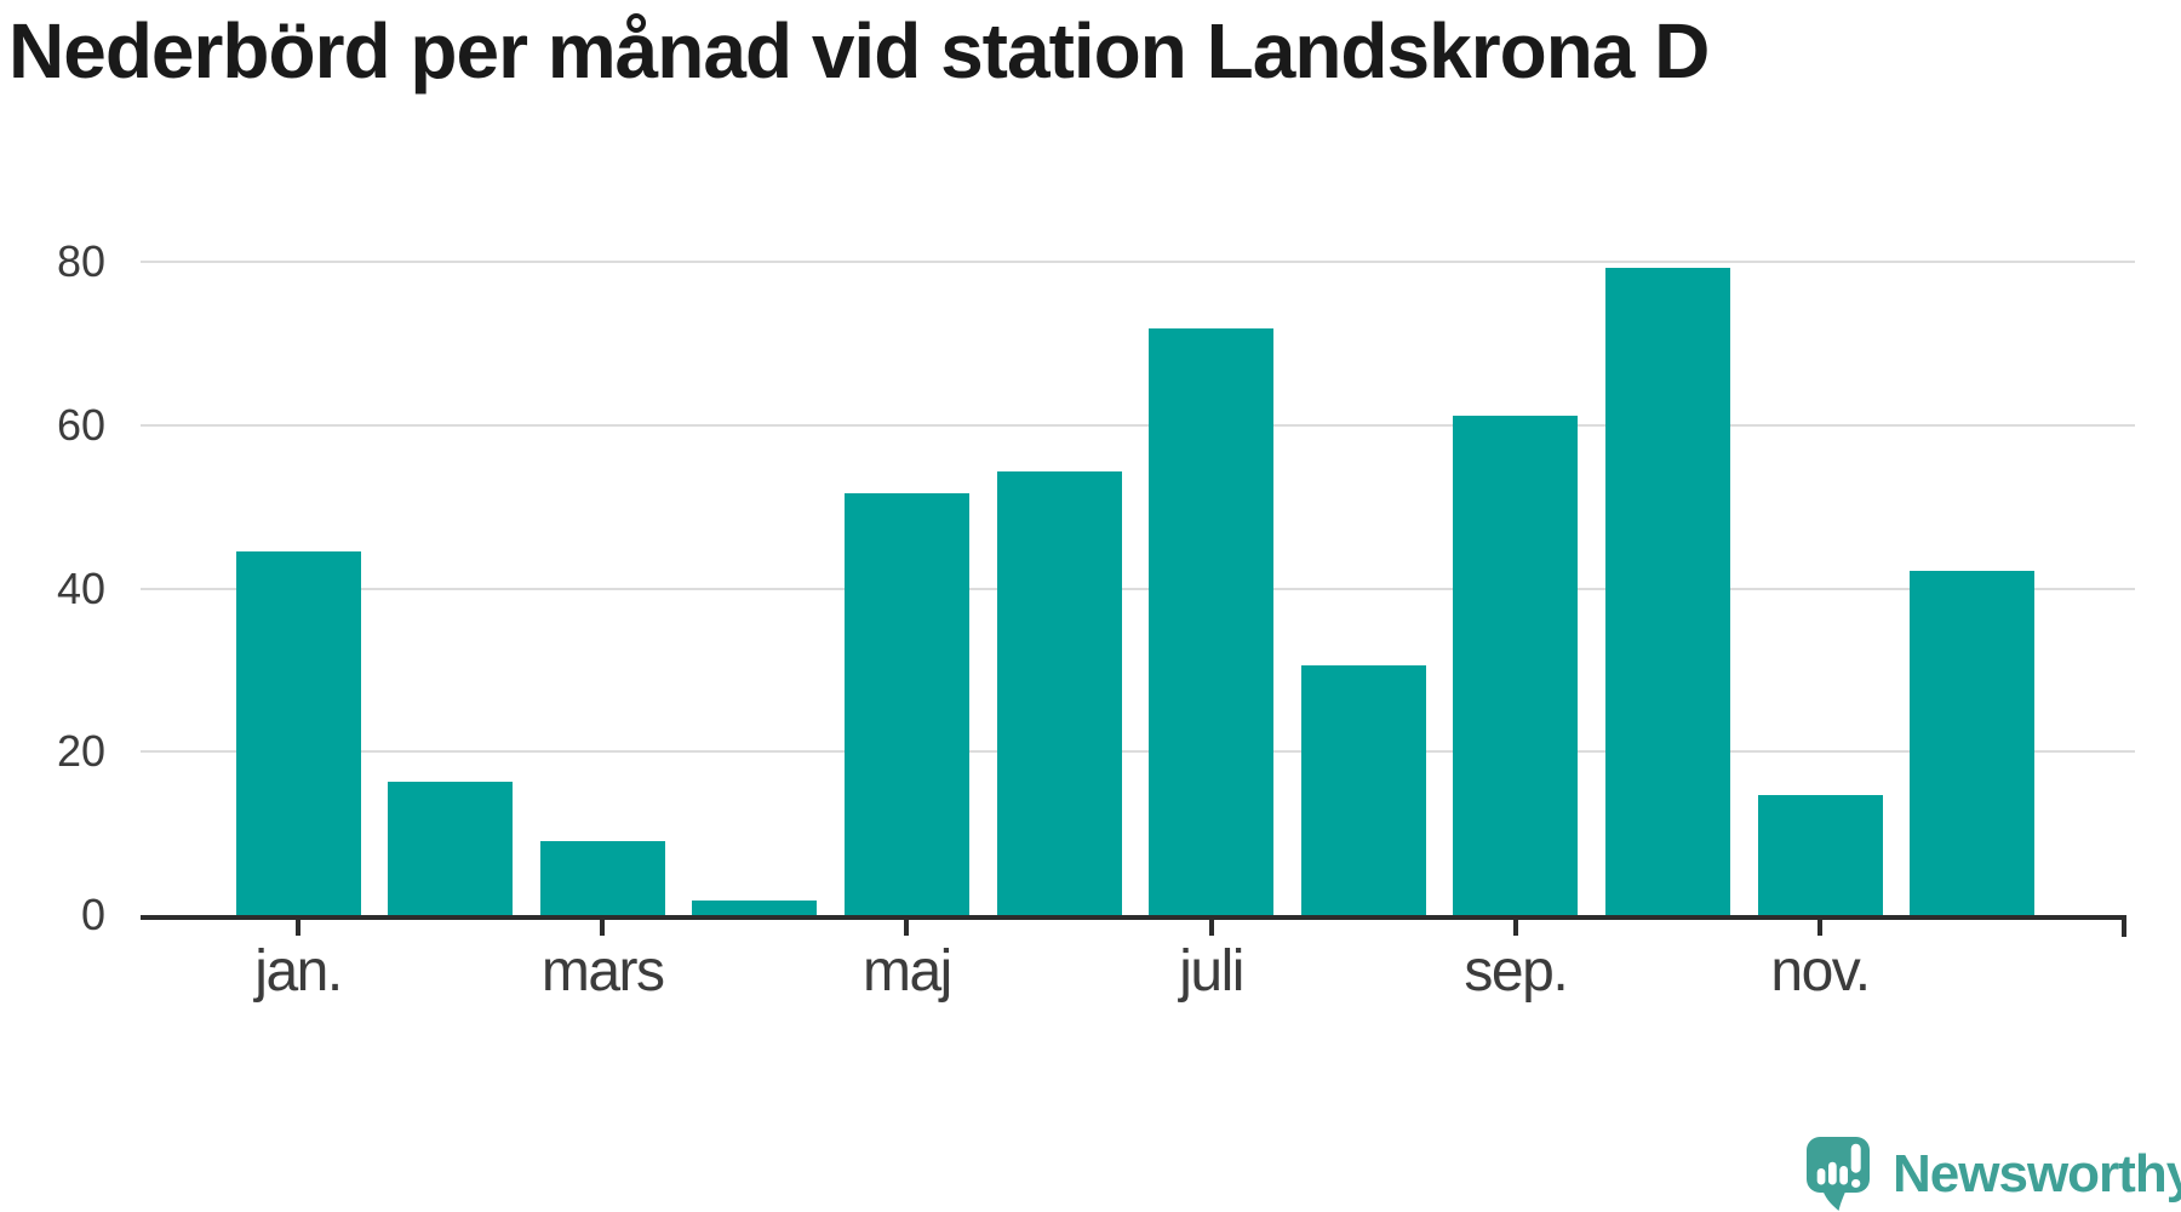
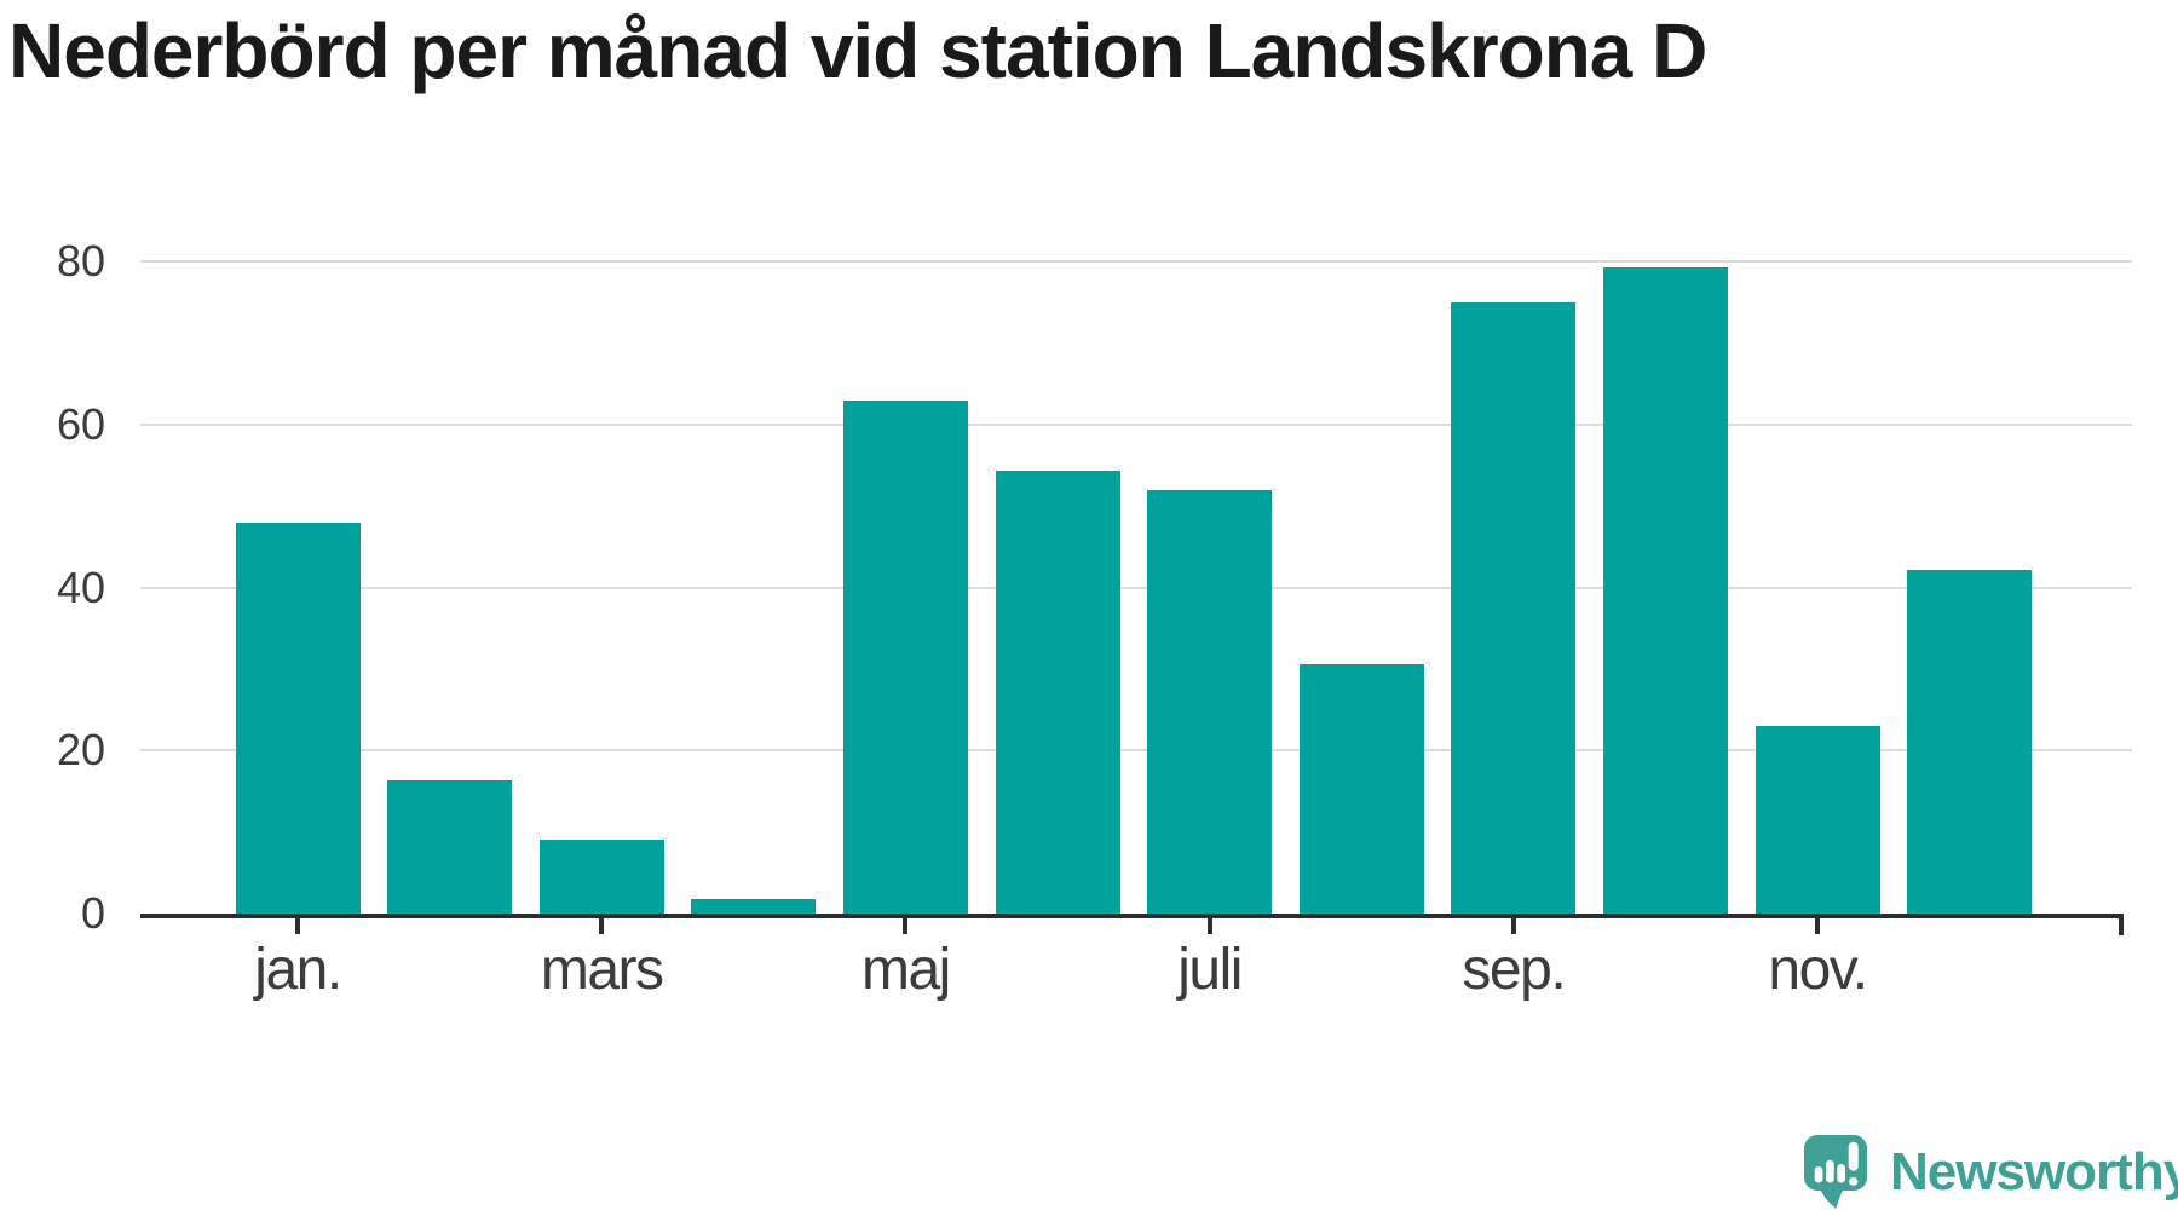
jan.: 44 -> 48
maj: 52 -> 63
juli: 72 -> 52
sep.: 61 -> 75
nov.: 15 -> 23
